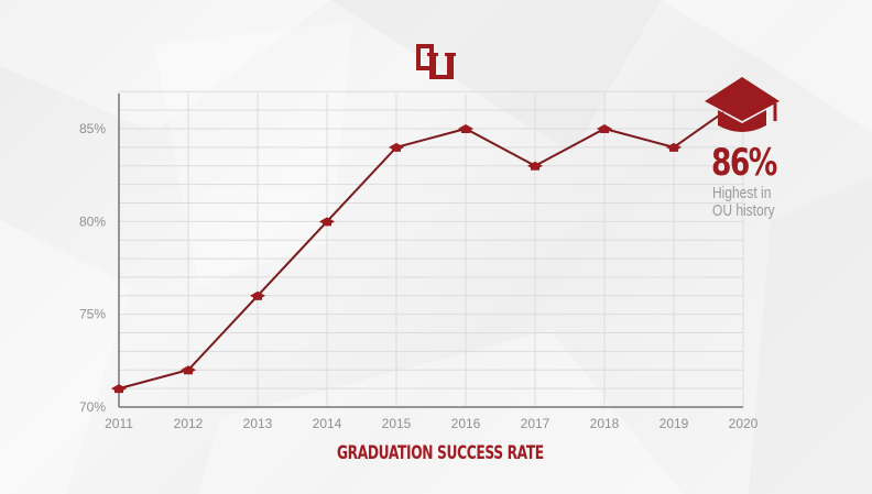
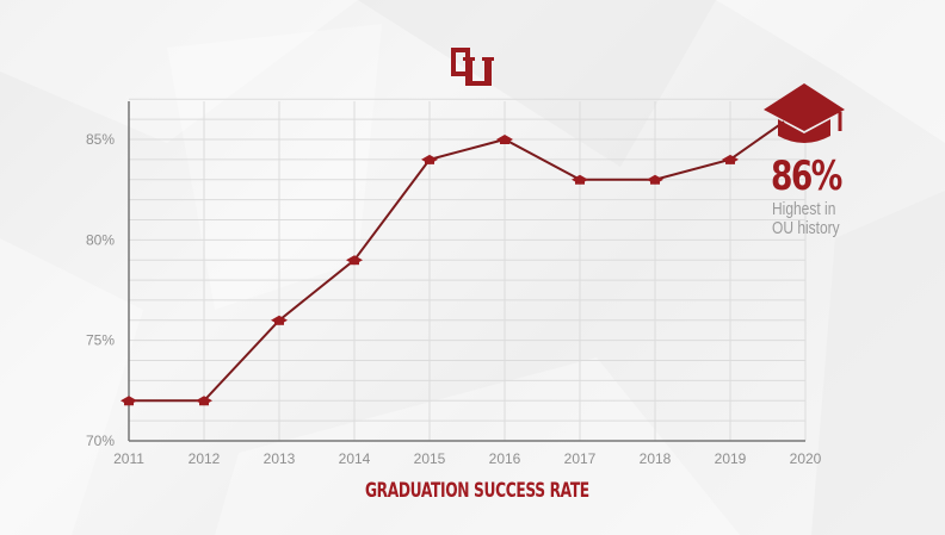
2011: 71% -> 72%
2014: 80% -> 79%
2018: 85% -> 83%
